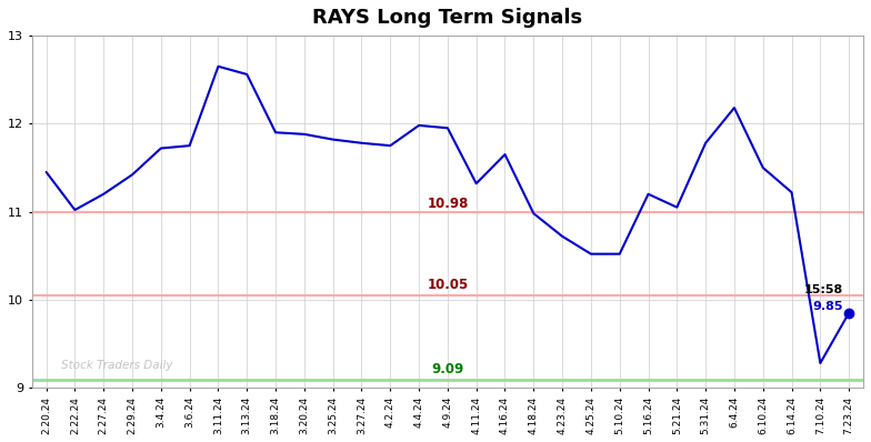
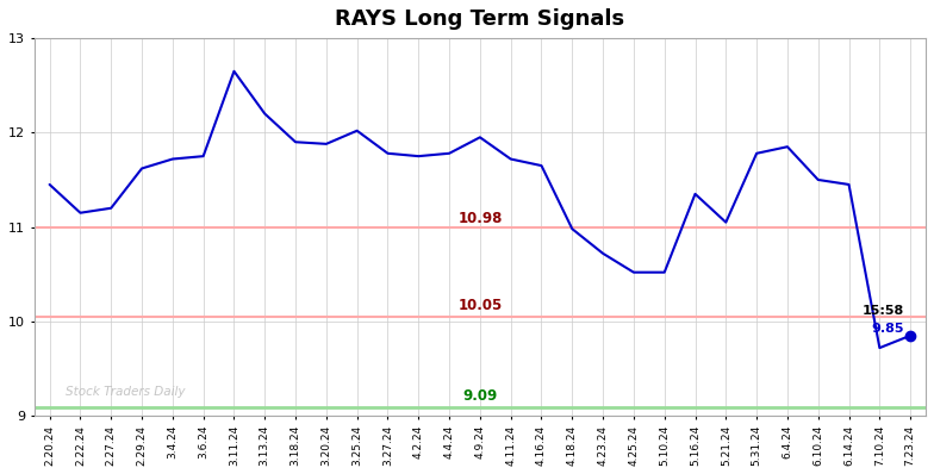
2.22.24: 11.02 -> 11.15
2.29.24: 11.42 -> 11.62
3.13.24: 12.56 -> 12.20
3.25.24: 11.82 -> 12.02
4.4.24: 11.98 -> 11.78
4.11.24: 11.32 -> 11.72
5.16.24: 11.20 -> 11.35
6.4.24: 12.18 -> 11.85
6.14.24: 11.22 -> 11.45
7.10.24: 9.28 -> 9.72
